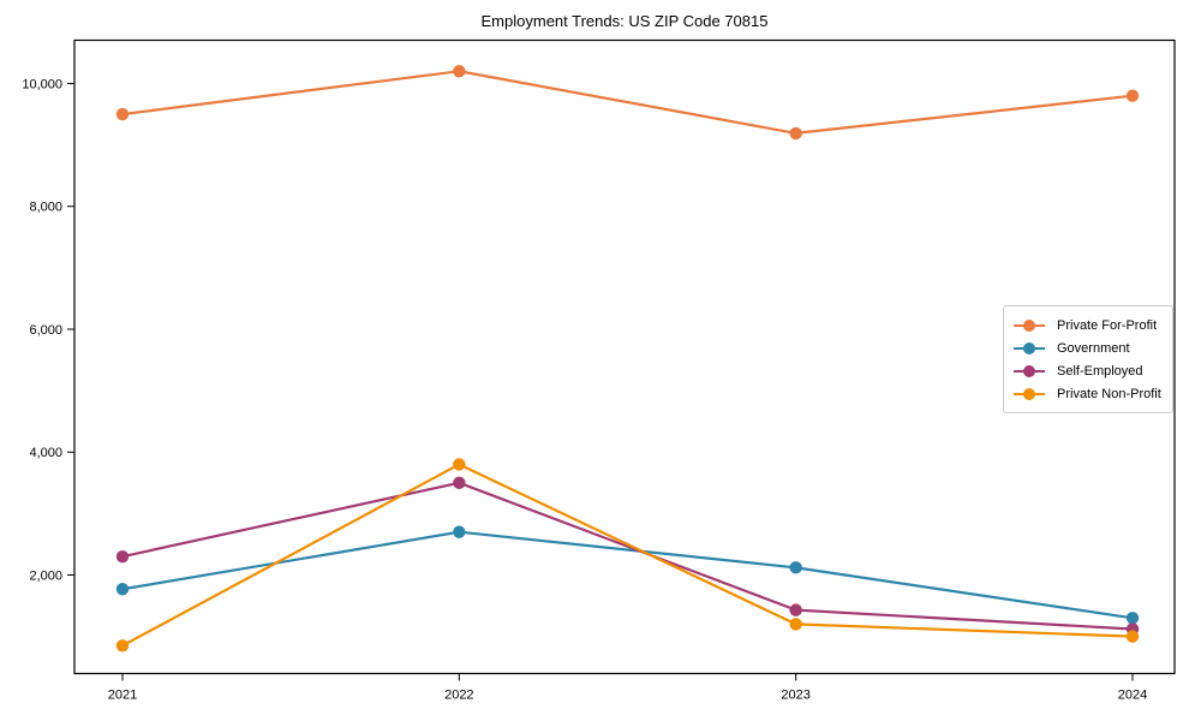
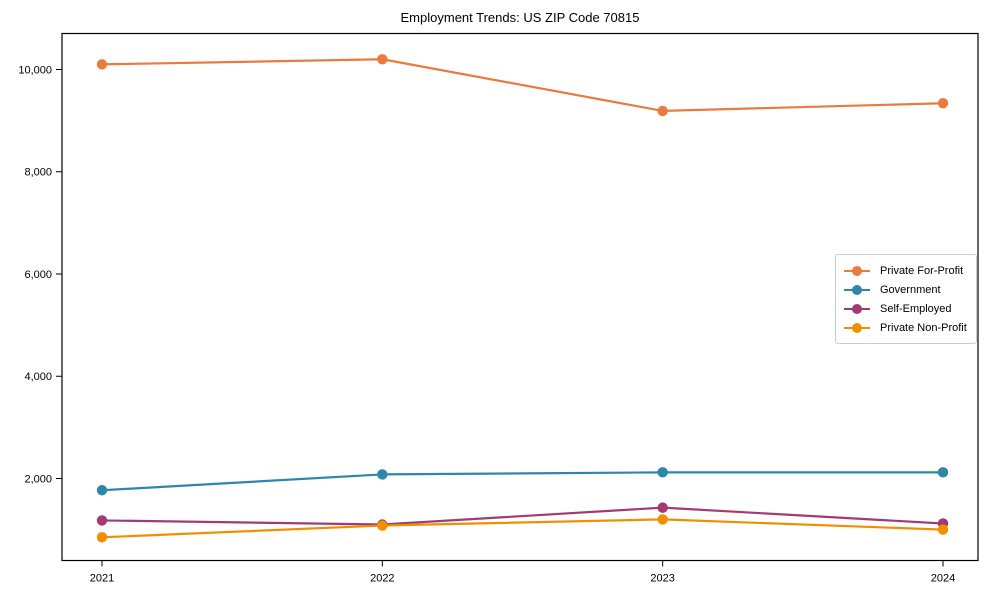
Private For-Profit/2021: 9500 -> 10100
Self-Employed/2021: 2300 -> 1200
Government/2022: 2700 -> 2100
Self-Employed/2022: 3500 -> 1100
Private Non-Profit/2022: 3800 -> 1100
Private For-Profit/2024: 9800 -> 9300
Government/2024: 1300 -> 2100
